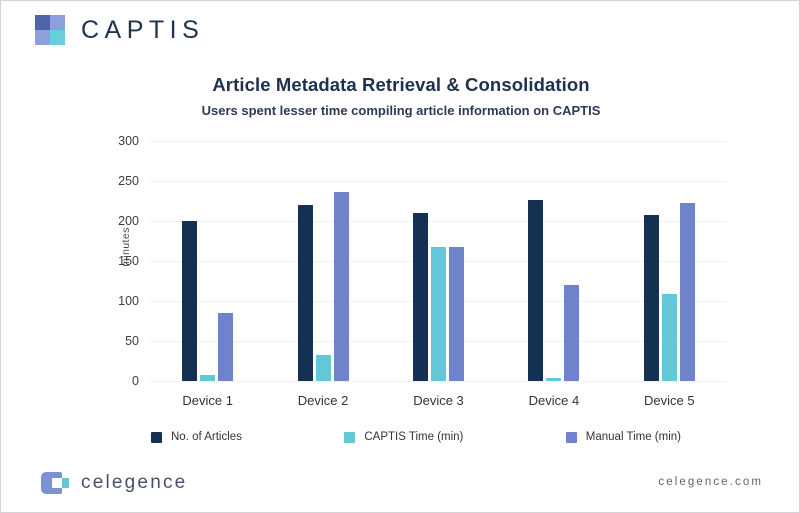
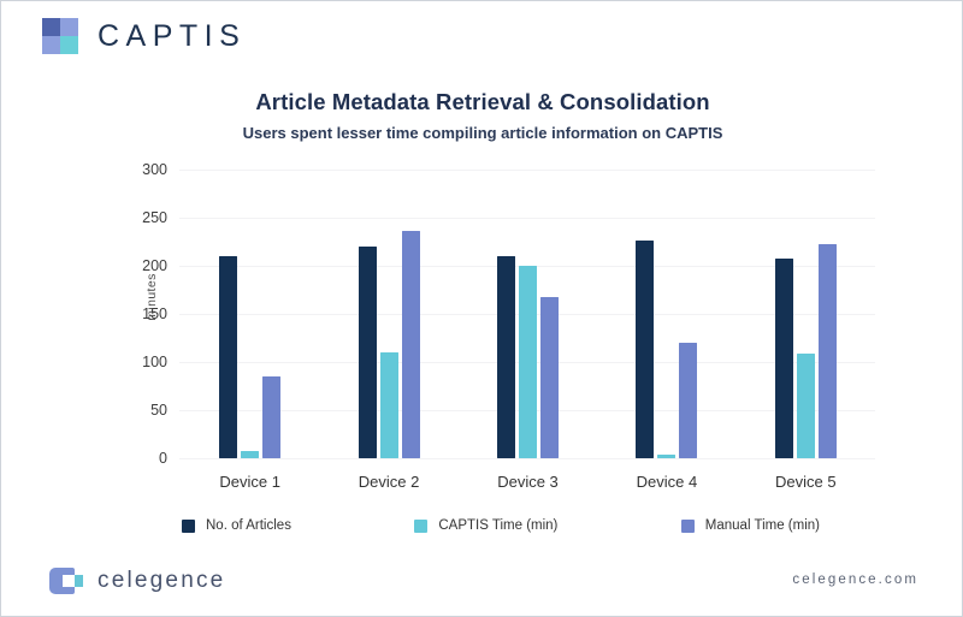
No. of Articles/Device 1: 200 -> 210
CAPTIS Time (min)/Device 2: 30 -> 110
CAPTIS Time (min)/Device 3: 170 -> 200
